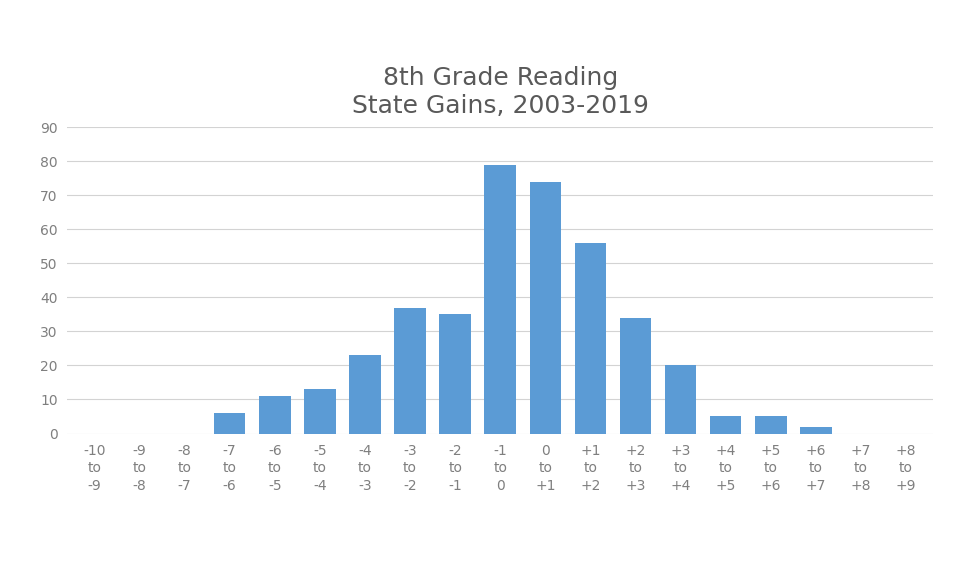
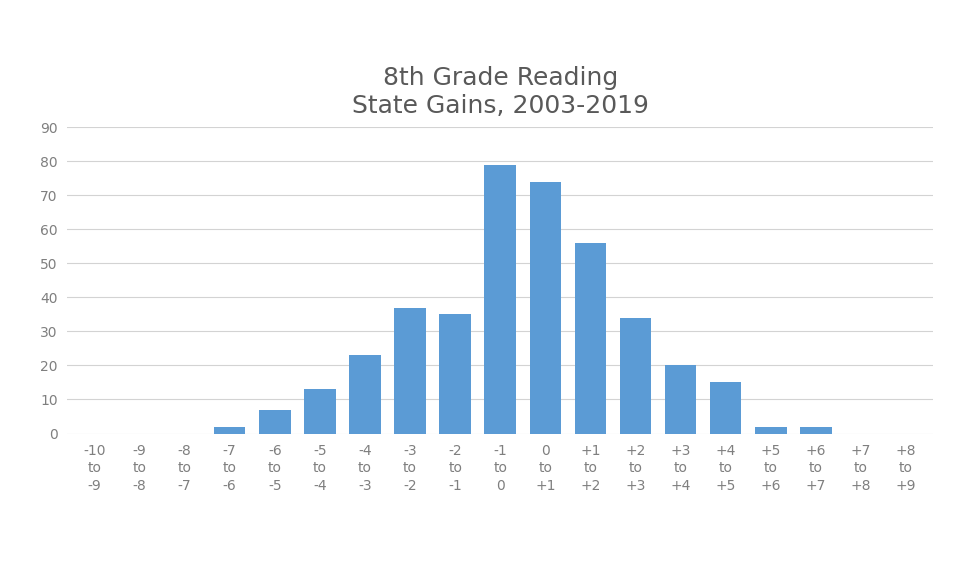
-7 to -6: 6 -> 2
-6 to -5: 11 -> 7
+4 to +5: 5 -> 15
+5 to +6: 5 -> 2
